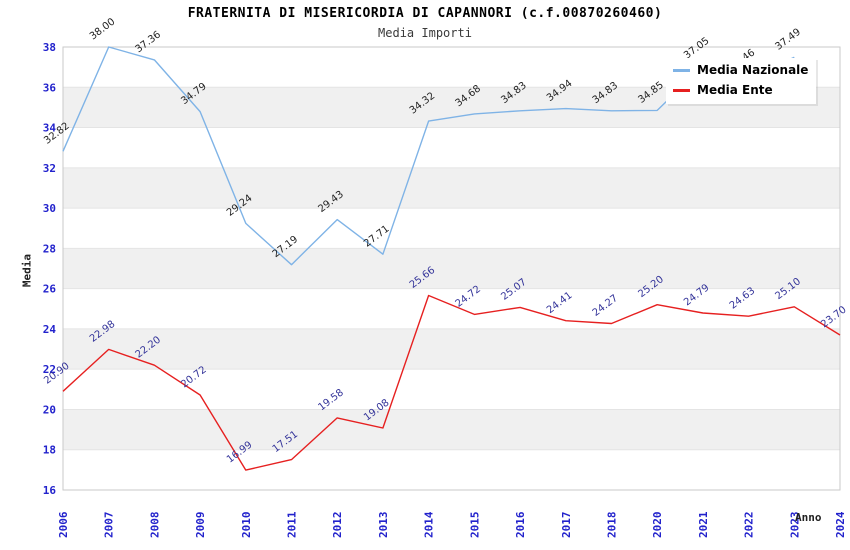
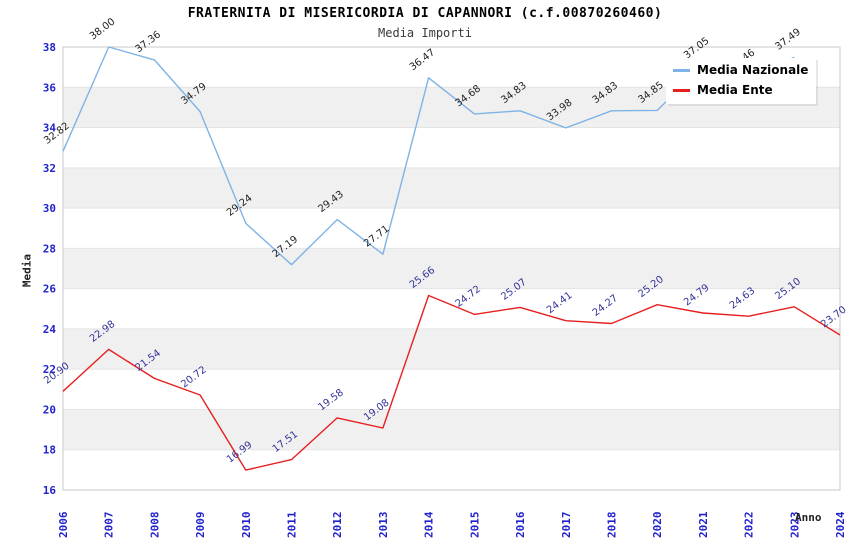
Media Ente/2008: 22.20 -> 21.54
Media Nazionale/2014: 34.32 -> 36.47
Media Nazionale/2017: 34.94 -> 33.98
